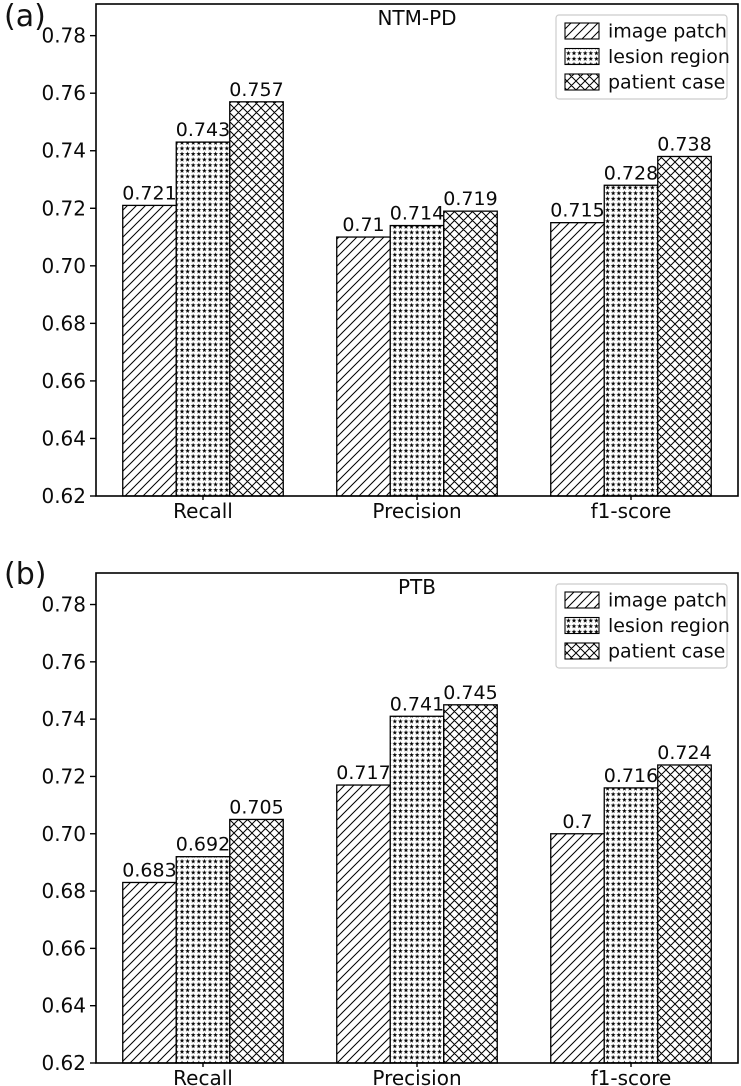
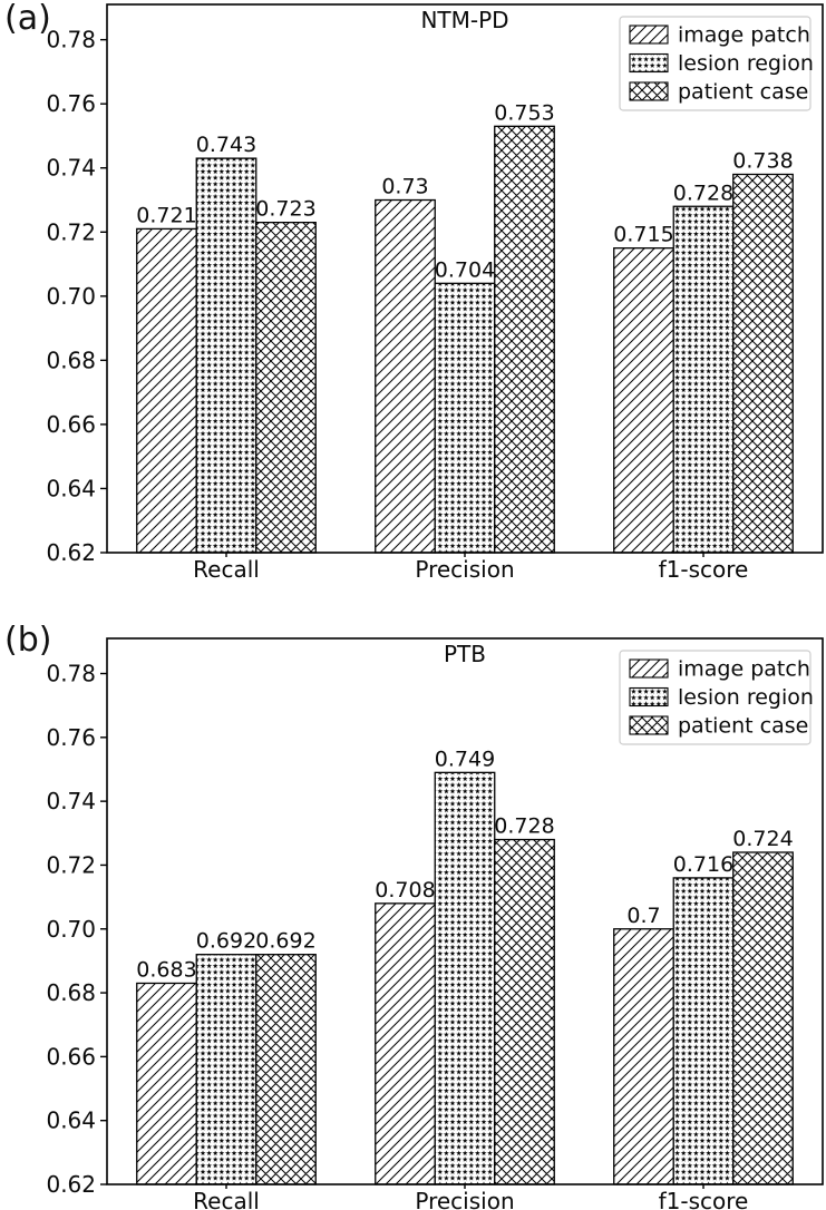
NTM-PD/patient case/Recall: 0.757 -> 0.723
NTM-PD/image patch/Precision: 0.71 -> 0.73
NTM-PD/lesion region/Precision: 0.714 -> 0.704
NTM-PD/patient case/Precision: 0.719 -> 0.753
PTB/patient case/Recall: 0.705 -> 0.692
PTB/image patch/Precision: 0.717 -> 0.708
PTB/lesion region/Precision: 0.741 -> 0.749
PTB/patient case/Precision: 0.745 -> 0.728
